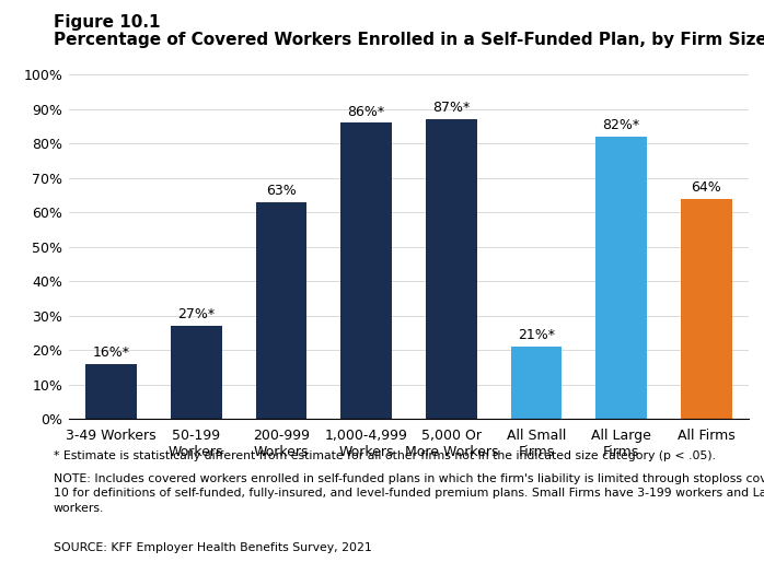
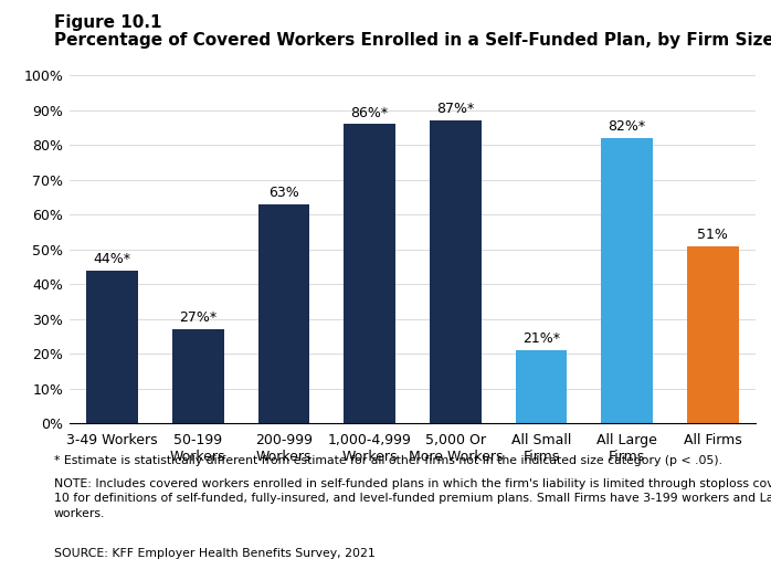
3-49 Workers: 16%* -> 44%*
All Firms: 64% -> 51%
